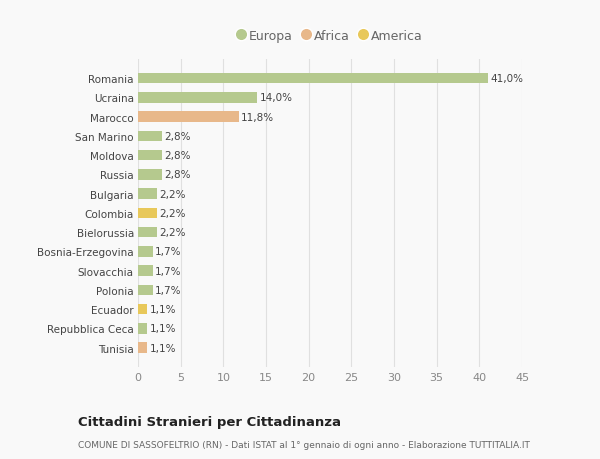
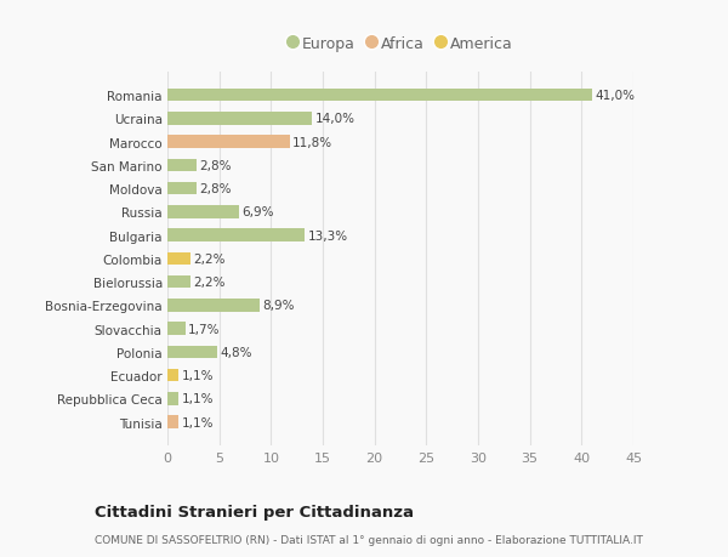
Russia: 2,8% -> 6,9%
Bulgaria: 2,2% -> 13,3%
Bosnia-Erzegovina: 1,7% -> 8,9%
Polonia: 1,7% -> 4,8%
